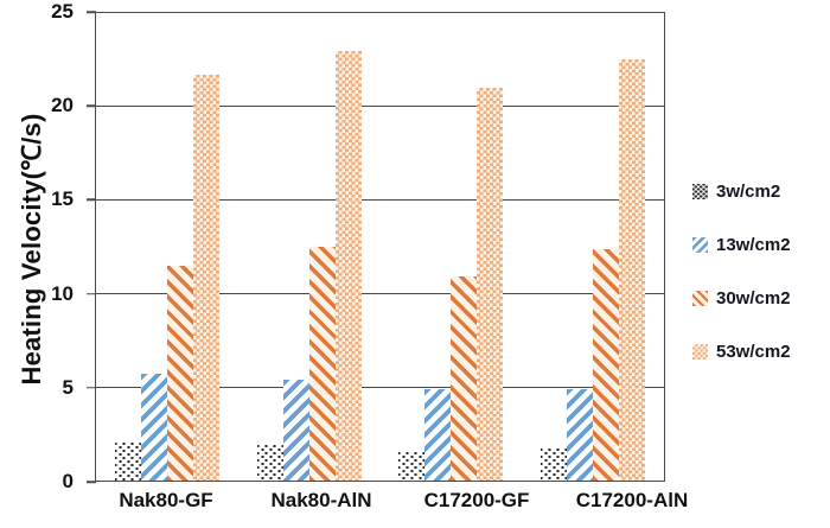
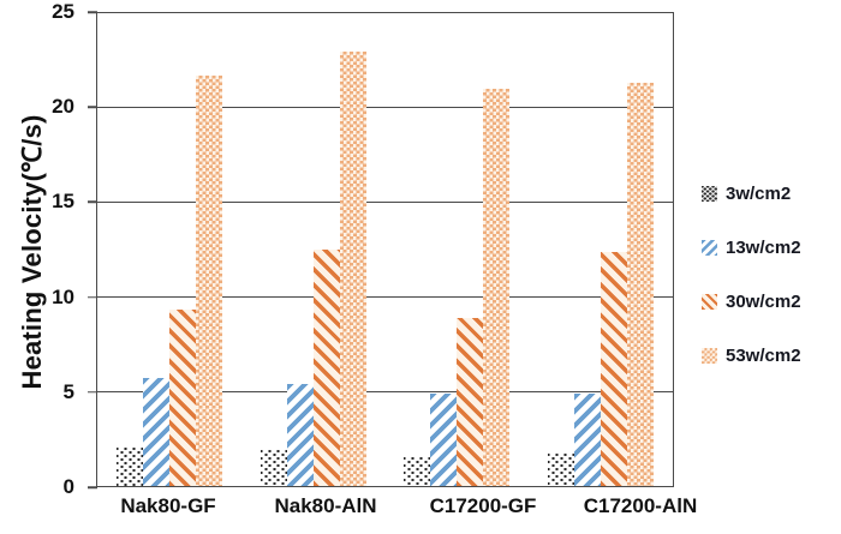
30w/cm2/Nak80-GF: 11.5 -> 9.3
30w/cm2/C17200-GF: 10.9 -> 8.9
53w/cm2/C17200-AlN: 22.5 -> 21.3
